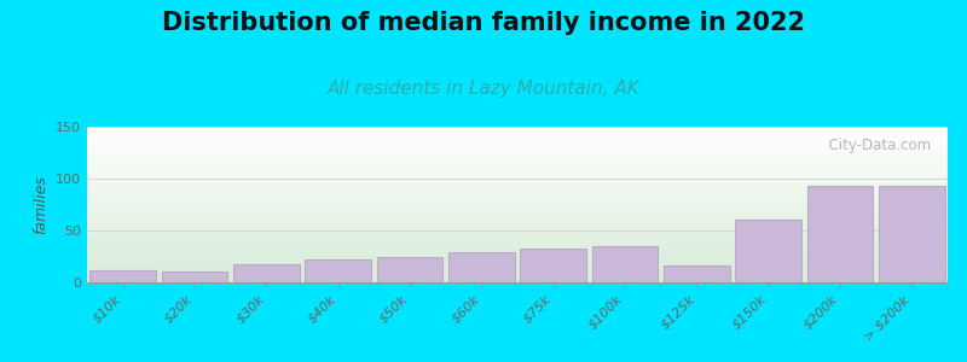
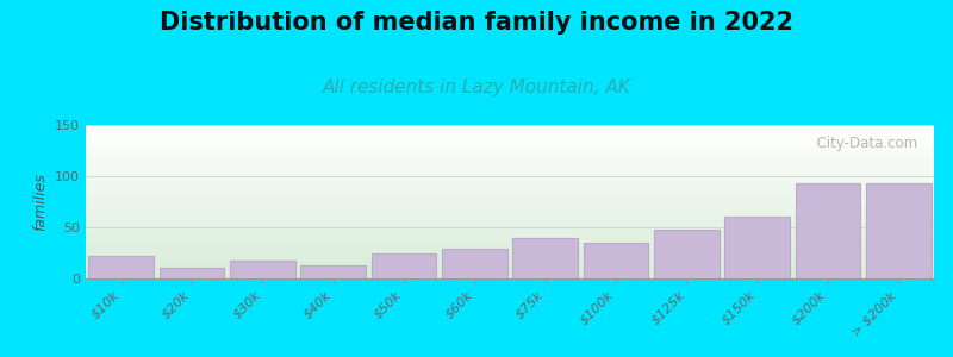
$10k: 12 -> 22
$40k: 22 -> 13
$75k: 32 -> 39
$125k: 16 -> 48
